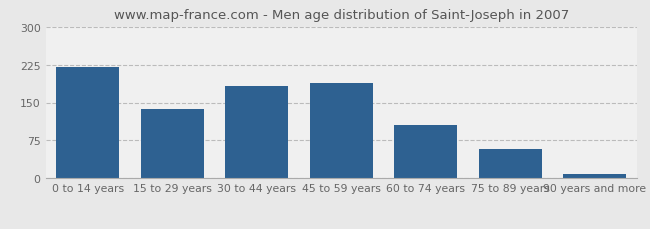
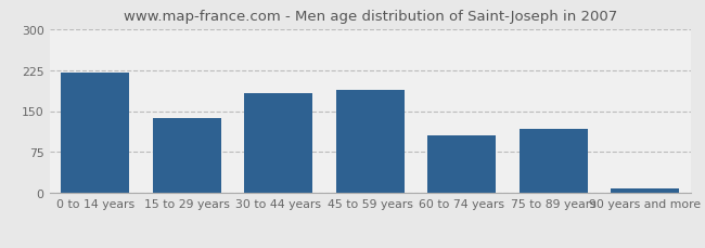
75 to 89 years: 58 -> 118
